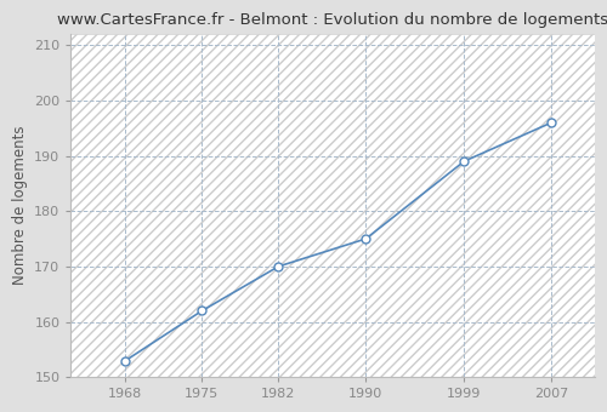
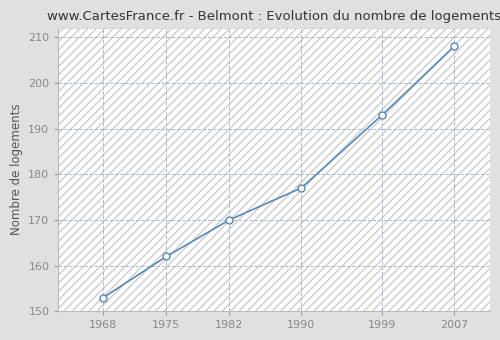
1990: 175 -> 177
1999: 189 -> 193
2007: 196 -> 208
